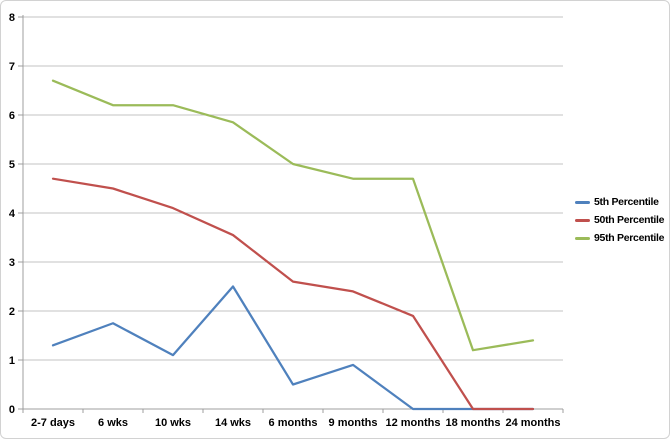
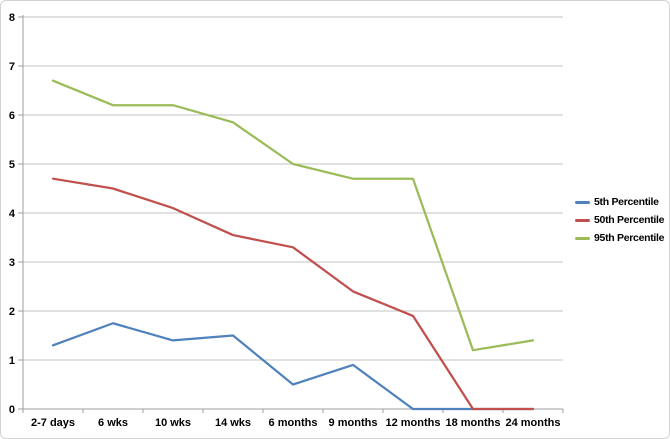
5th Percentile/10 wks: 1.1 -> 1.4
5th Percentile/14 wks: 2.5 -> 1.5
50th Percentile/6 months: 2.6 -> 3.3
